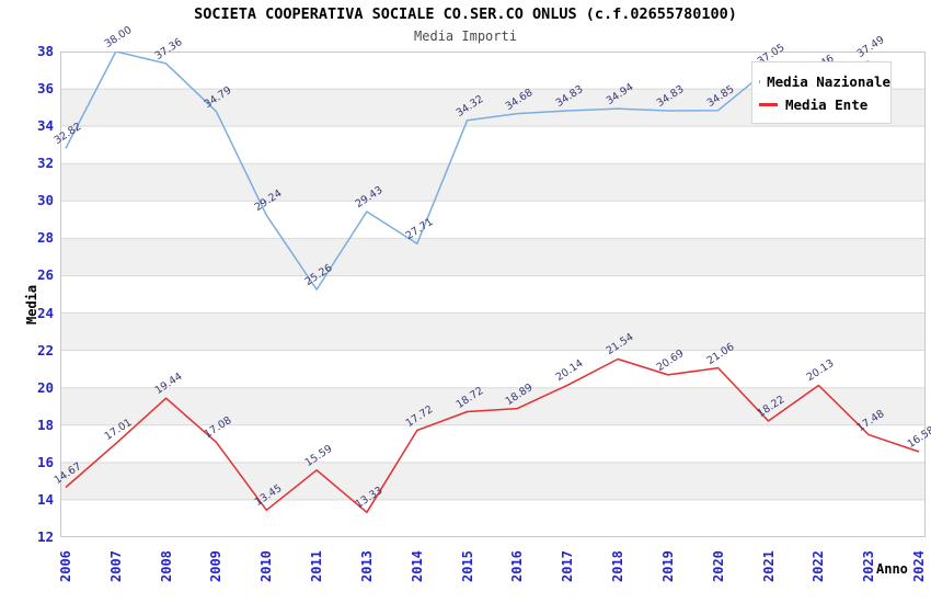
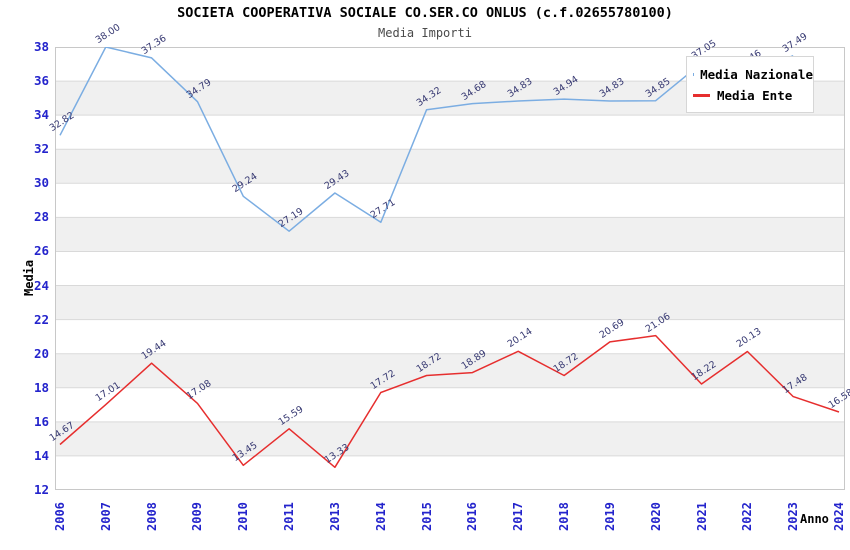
Media Nazionale/2011: 25.26 -> 27.19
Media Ente/2018: 21.54 -> 18.72
